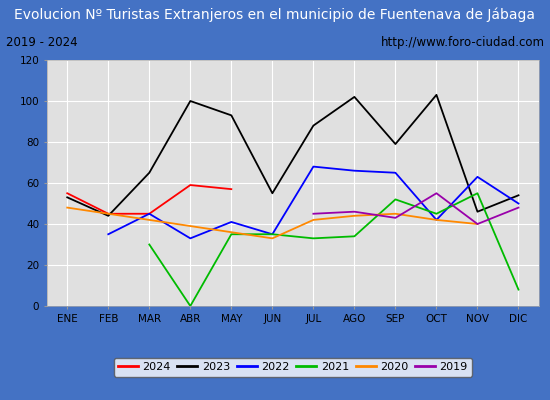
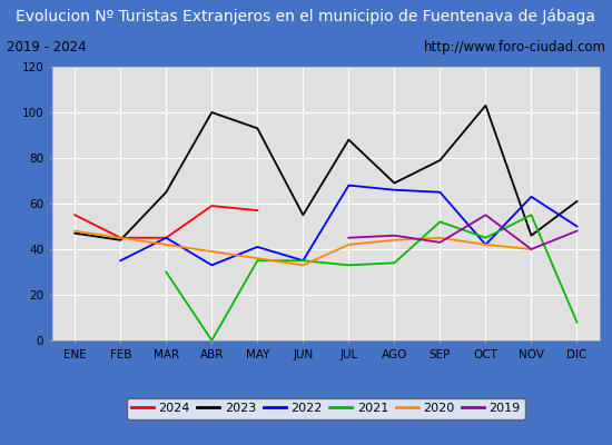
2023/ENE: 53 -> 47
2023/AGO: 102 -> 69
2023/DIC: 54 -> 61
